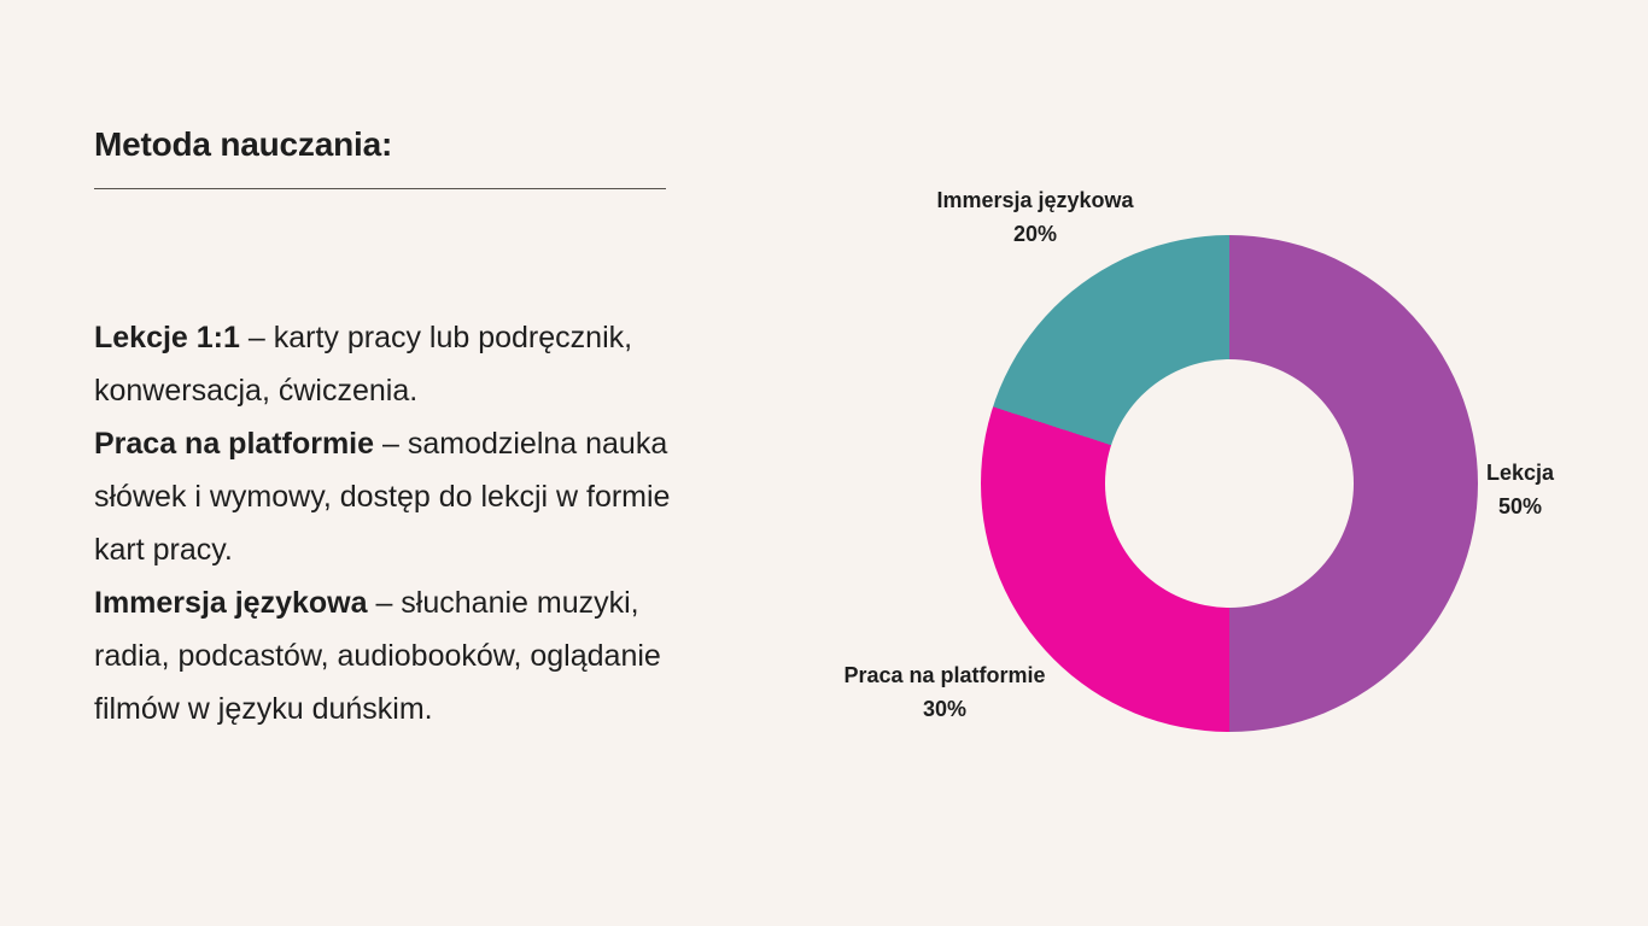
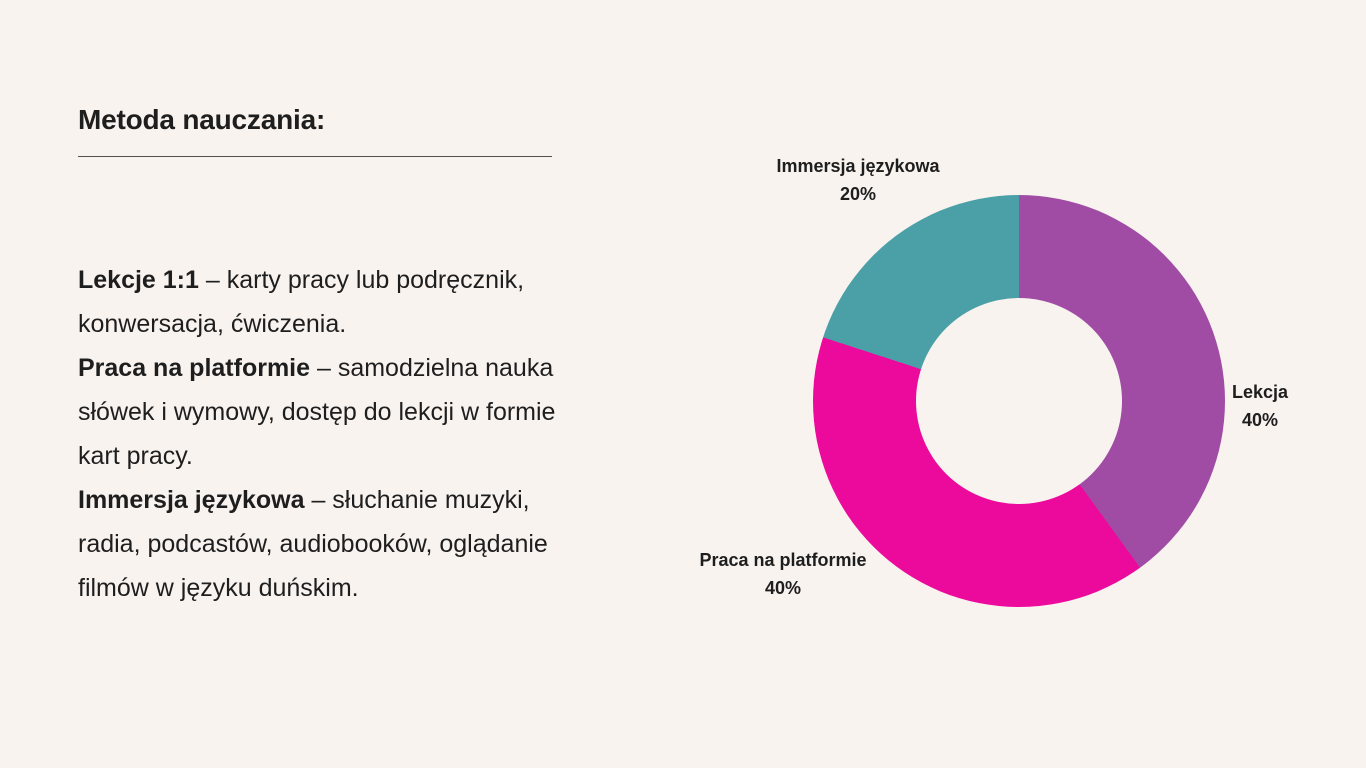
Lekcja: 50% -> 40%
Praca na platformie: 30% -> 40%
